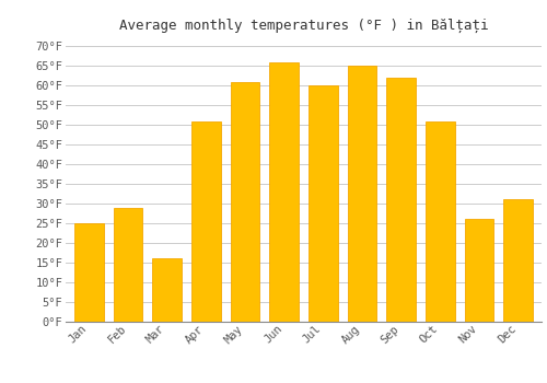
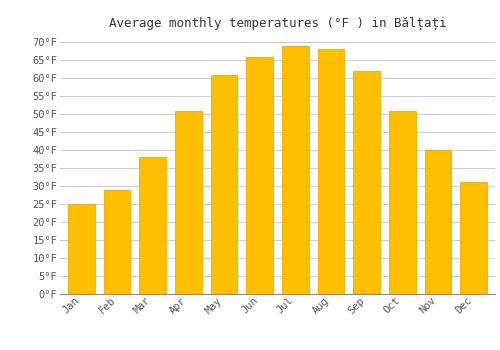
Mar: 16°F -> 38°F
Jul: 60°F -> 69°F
Aug: 65°F -> 68°F
Nov: 26°F -> 40°F
